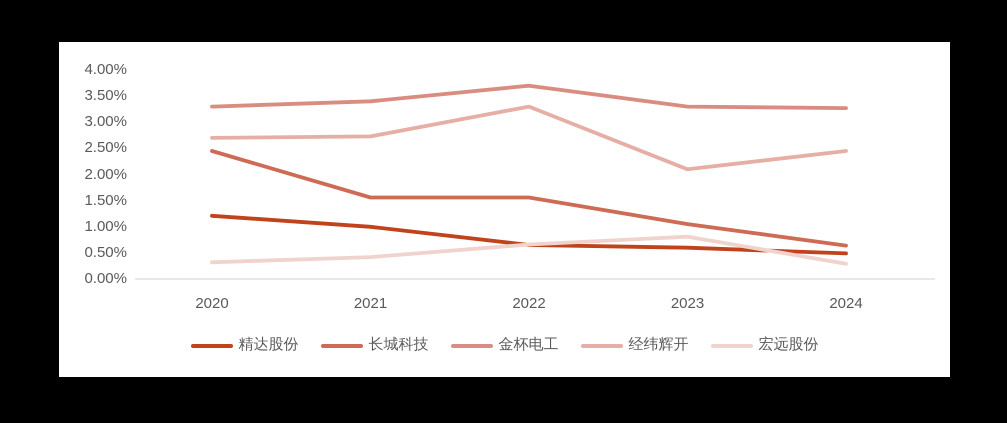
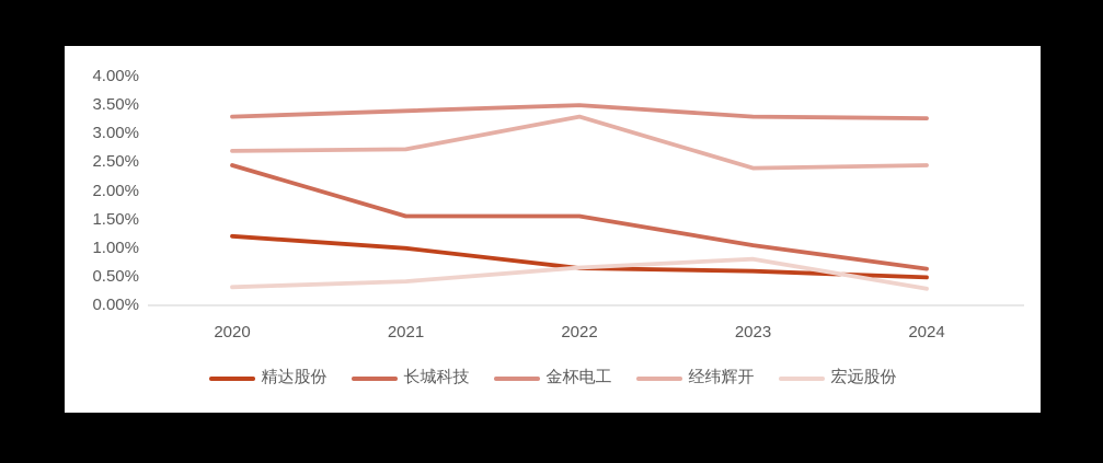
金杯电工/2022: 3.7% -> 3.5%
经纬辉开/2023: 2.1% -> 2.4%
